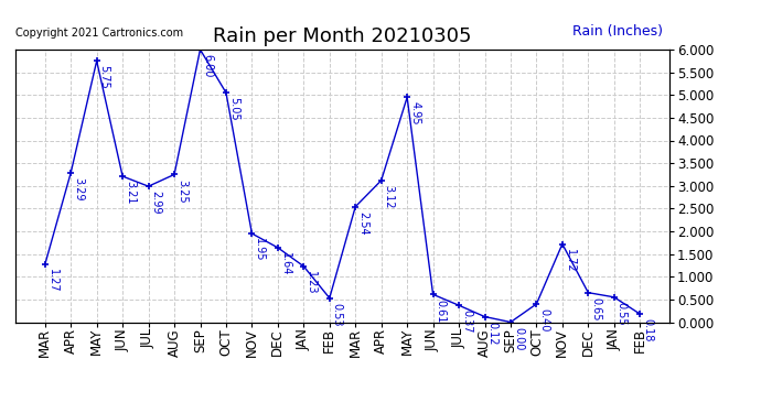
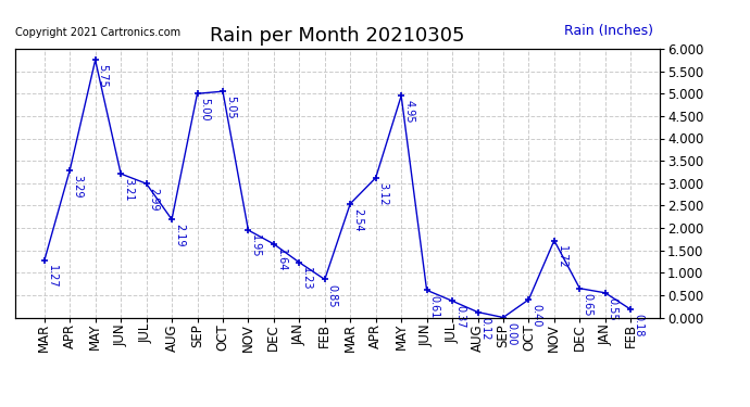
AUG: 3.25 -> 2.19
SEP: 6.00 -> 5.00
FEB: 0.53 -> 0.85
